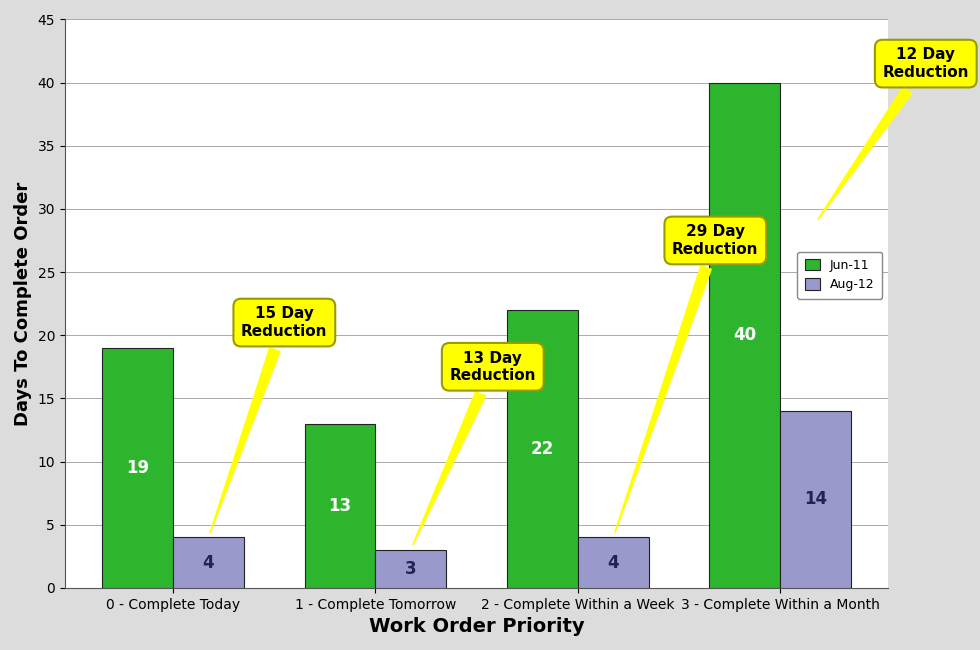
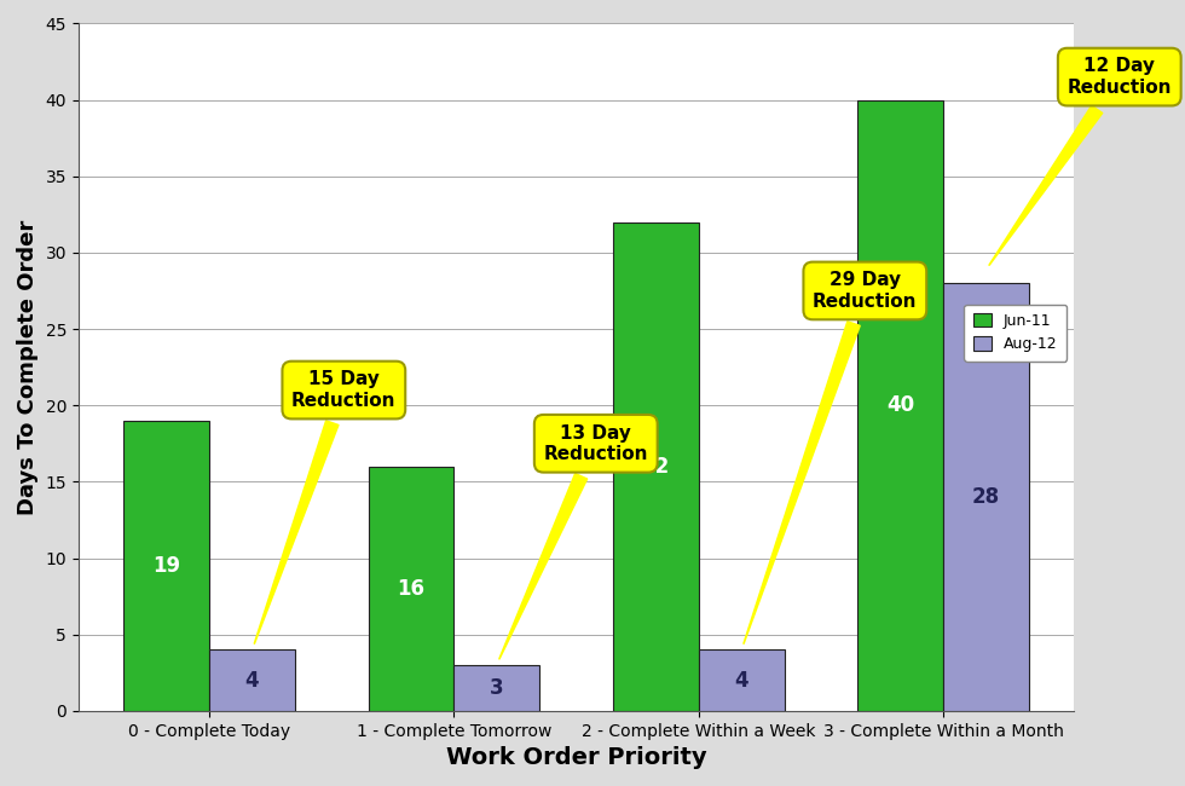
Jun-11/1 - Complete Tomorrow: 13 -> 16
Jun-11/2 - Complete Within a Week: 22 -> 32
Aug-12/3 - Complete Within a Month: 14 -> 28
